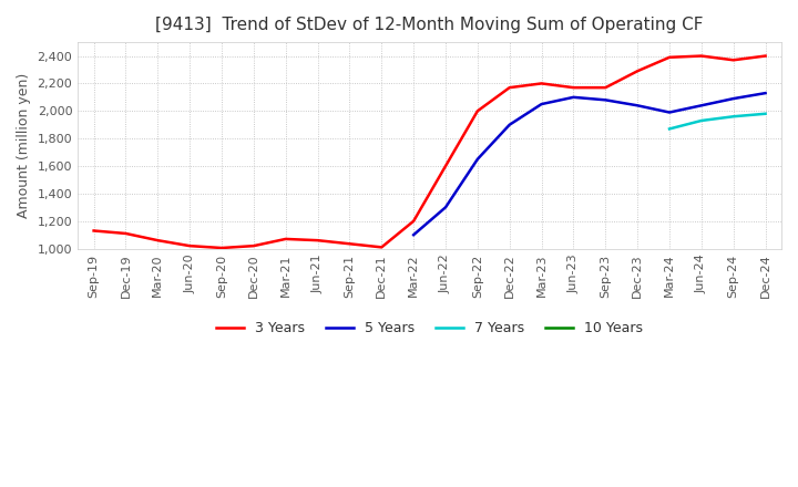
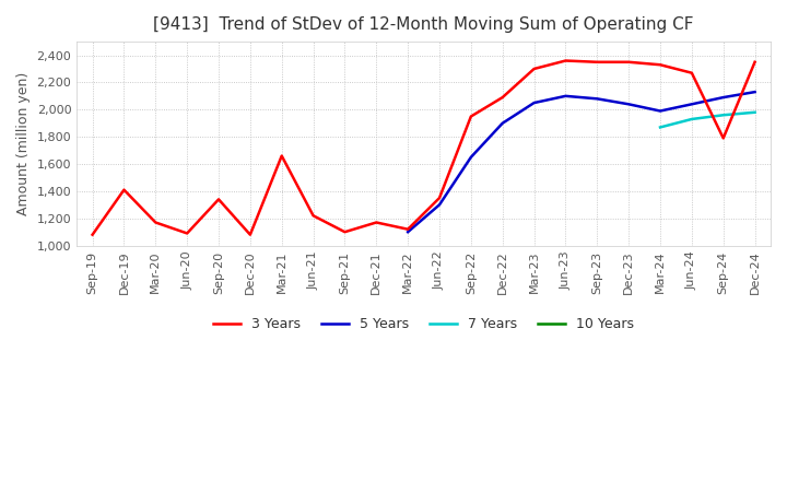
3 Years/Sep-19: 1,130 -> 1,080
3 Years/Dec-19: 1,110 -> 1,410
3 Years/Mar-20: 1,060 -> 1,170
3 Years/Jun-20: 1,020 -> 1,090
3 Years/Sep-20: 1,000 -> 1,340
3 Years/Dec-20: 1,020 -> 1,080
3 Years/Mar-21: 1,070 -> 1,660
3 Years/Jun-21: 1,060 -> 1,220
3 Years/Sep-21: 1,040 -> 1,100
3 Years/Dec-21: 1,010 -> 1,170
3 Years/Mar-22: 1,200 -> 1,120
3 Years/Jun-22: 1,600 -> 1,350
3 Years/Sep-22: 2,000 -> 1,950
3 Years/Dec-22: 2,170 -> 2,090
3 Years/Mar-23: 2,200 -> 2,300
3 Years/Jun-23: 2,170 -> 2,360
3 Years/Sep-23: 2,170 -> 2,350
3 Years/Dec-23: 2,290 -> 2,350
3 Years/Mar-24: 2,390 -> 2,330
3 Years/Jun-24: 2,400 -> 2,270
3 Years/Sep-24: 2,370 -> 1,790
3 Years/Dec-24: 2,400 -> 2,350
